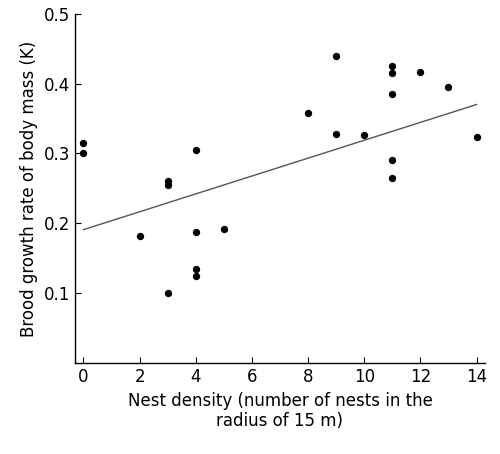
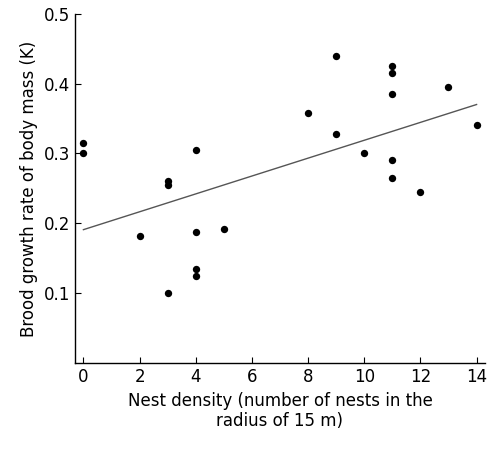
10: 0.326 -> 0.300
12: 0.416 -> 0.245
14: 0.324 -> 0.340
